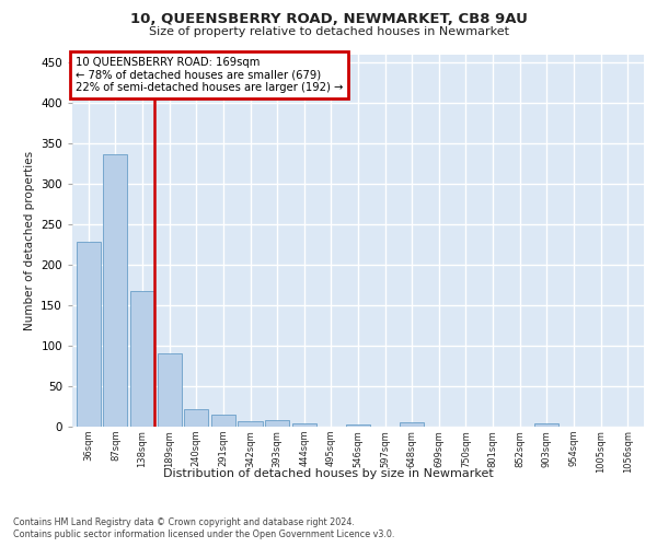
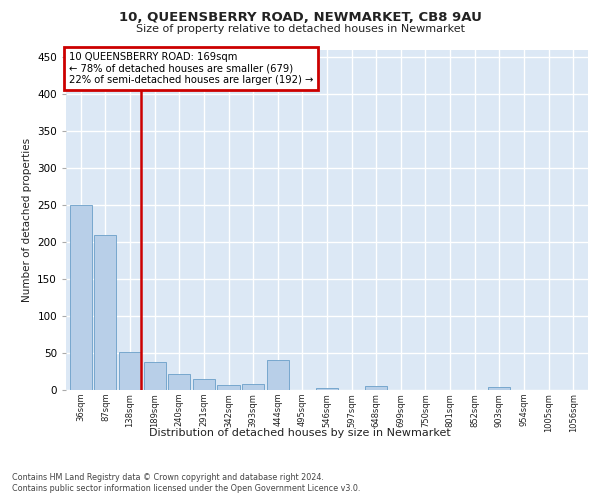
36sqm: 228 -> 250
87sqm: 337 -> 210
138sqm: 168 -> 52
189sqm: 91 -> 38
444sqm: 4 -> 40
